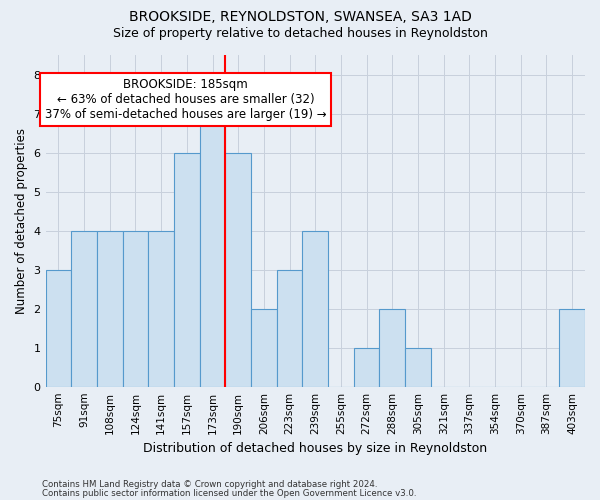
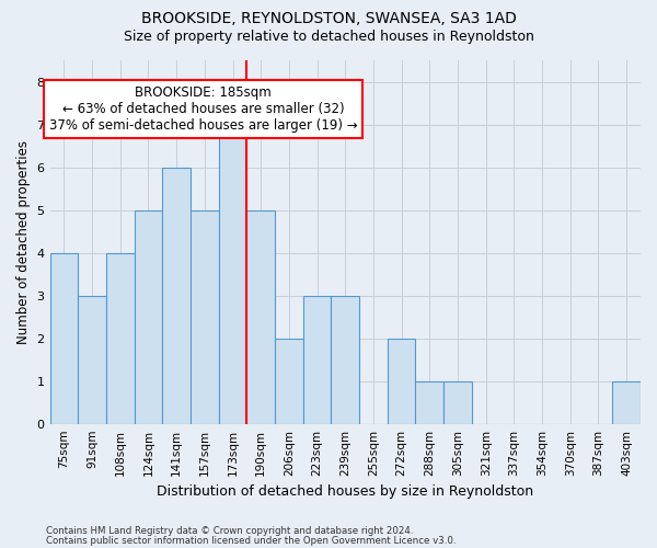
75sqm: 3 -> 4
91sqm: 4 -> 3
124sqm: 4 -> 5
141sqm: 4 -> 6
157sqm: 6 -> 5
190sqm: 6 -> 5
239sqm: 4 -> 3
272sqm: 1 -> 2
288sqm: 2 -> 1
403sqm: 2 -> 1
